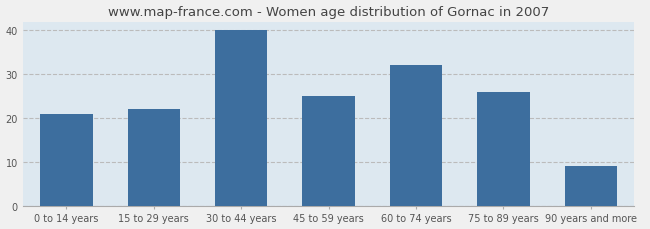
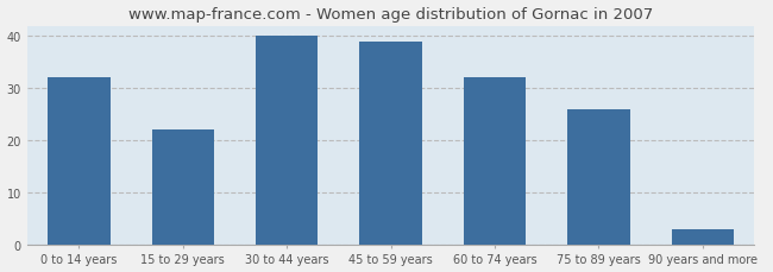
0 to 14 years: 21 -> 32
45 to 59 years: 25 -> 39
90 years and more: 9 -> 3
